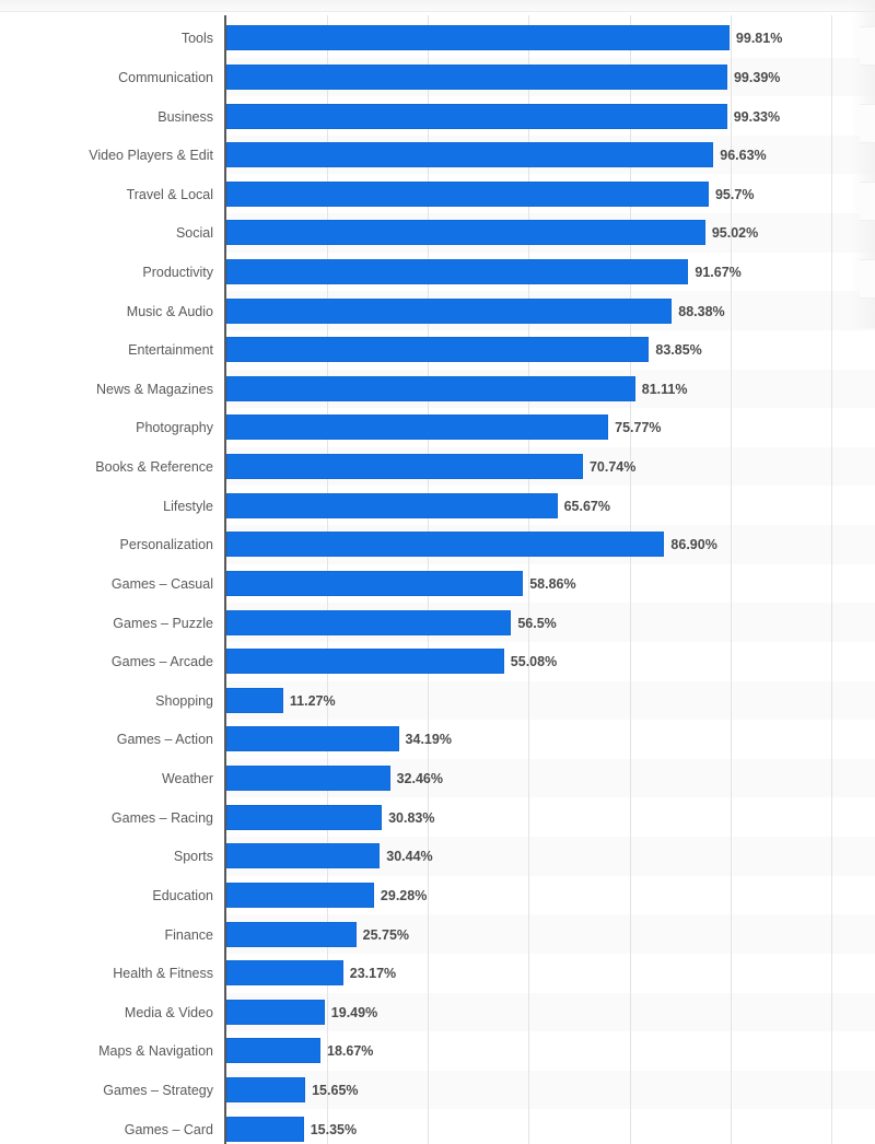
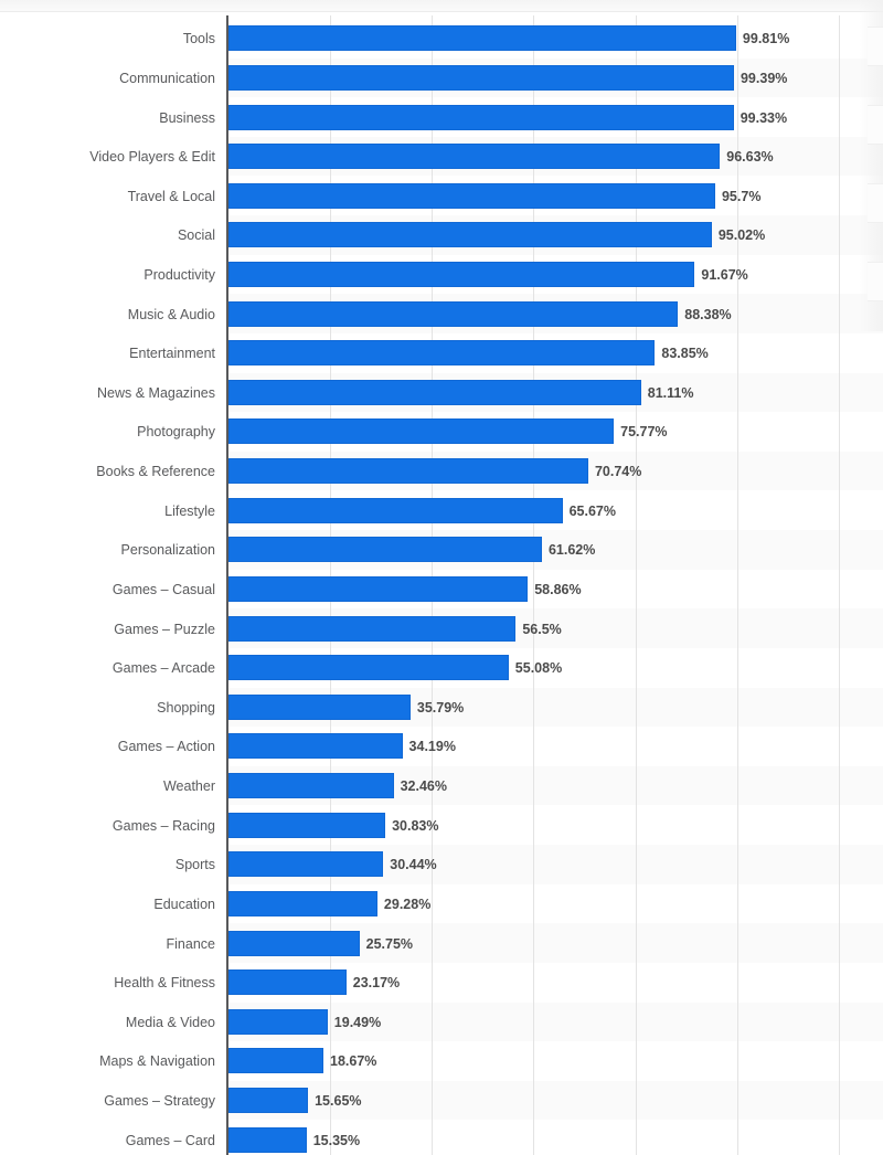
Personalization: 86.90% -> 61.62%
Shopping: 11.27% -> 35.79%
